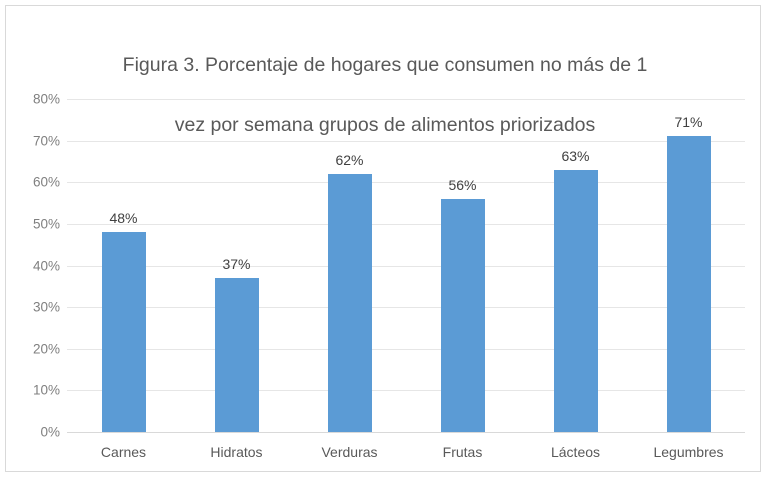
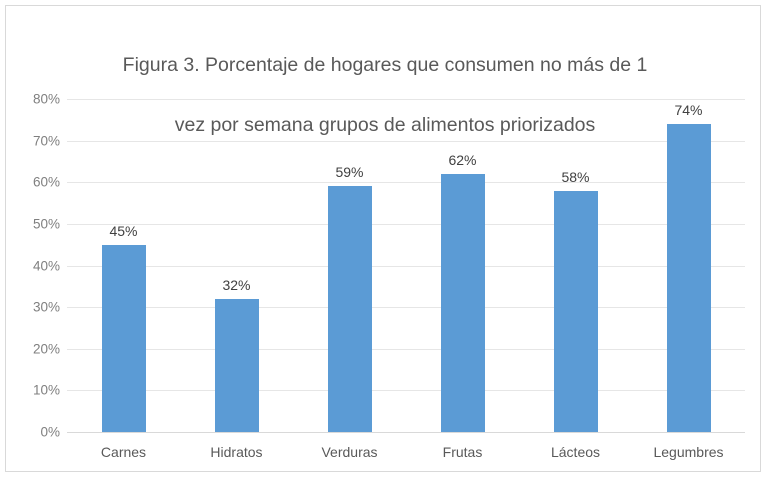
Carnes: 48% -> 45%
Hidratos: 37% -> 32%
Verduras: 62% -> 59%
Frutas: 56% -> 62%
Lácteos: 63% -> 58%
Legumbres: 71% -> 74%
